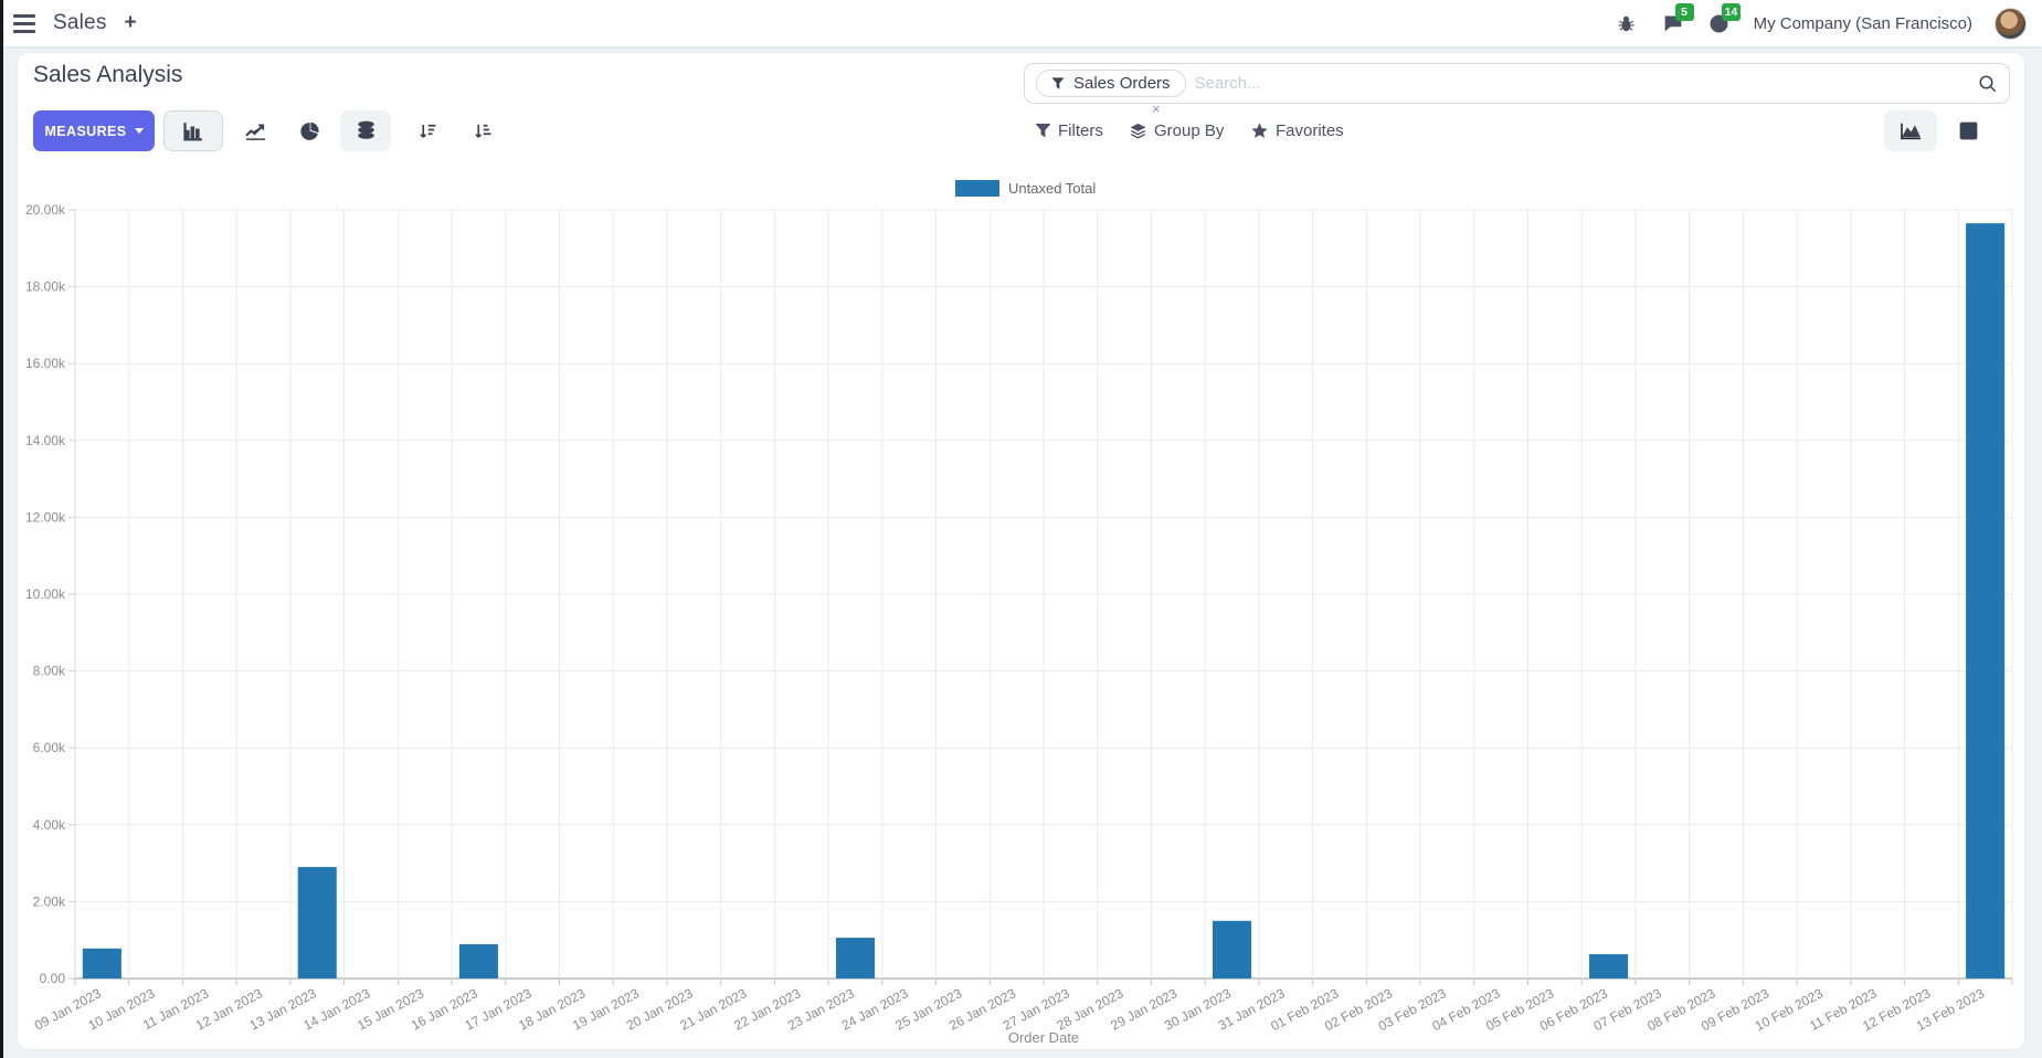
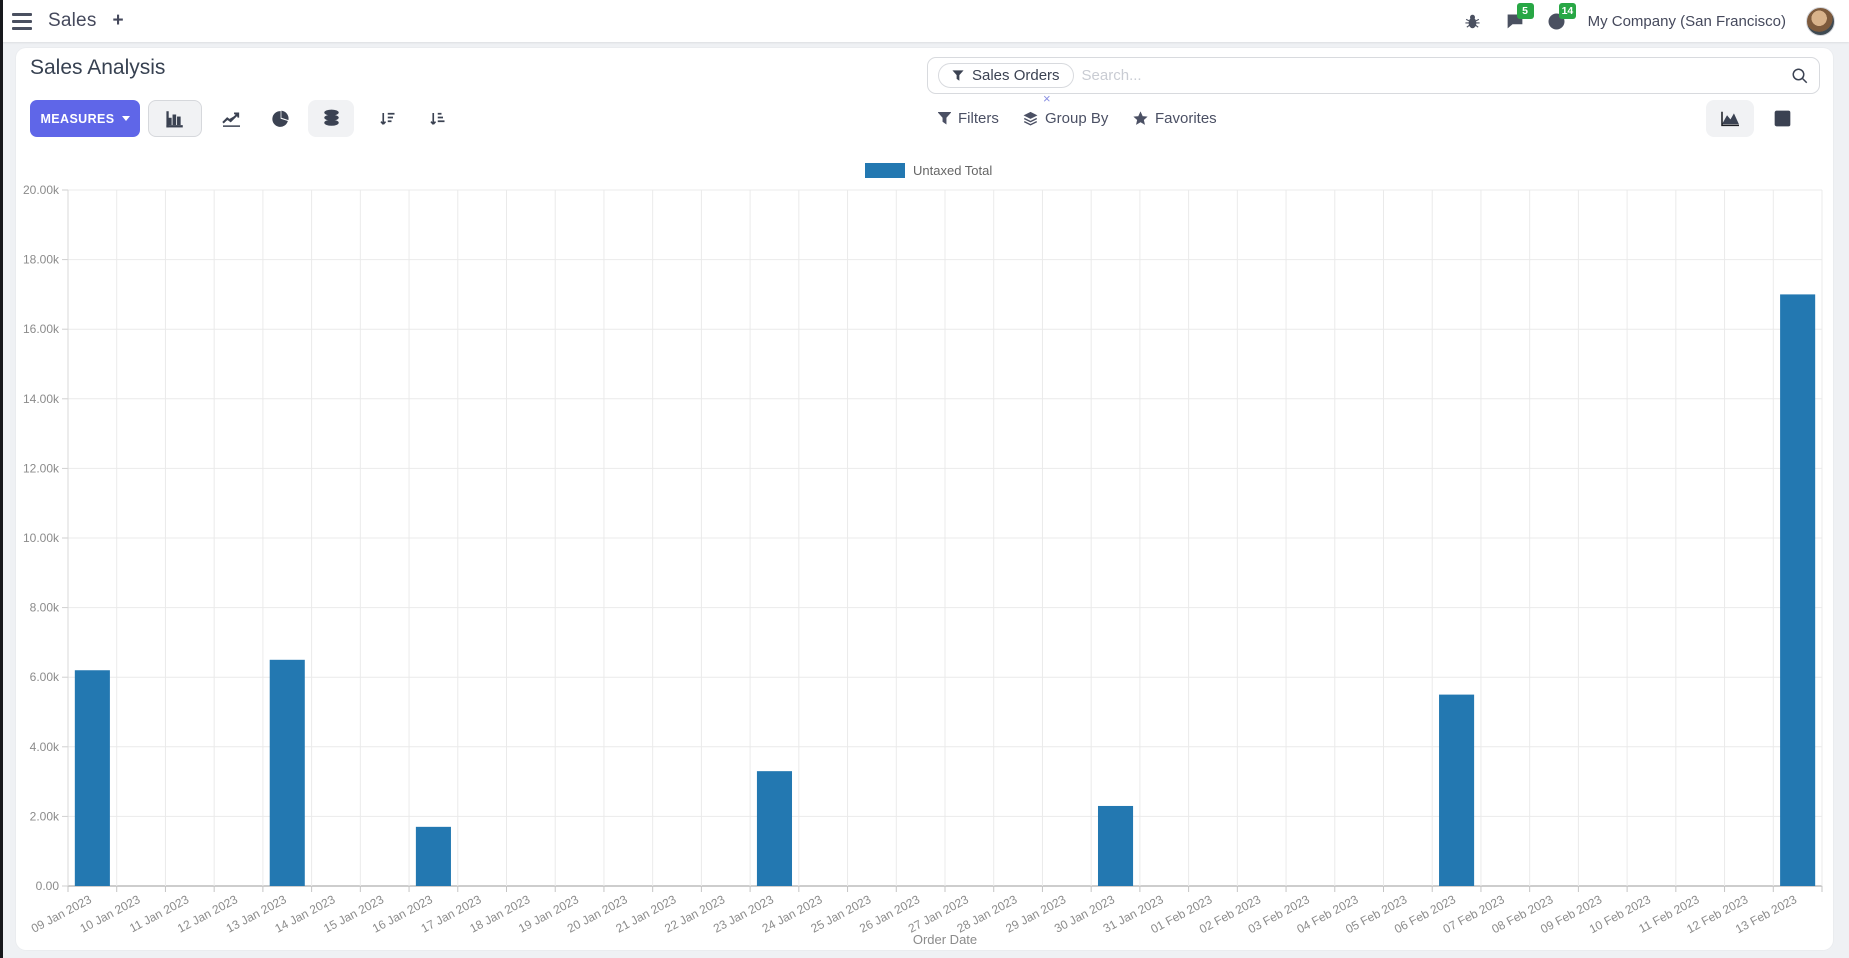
09 Jan 2023: 0.8k -> 6.2k
13 Jan 2023: 2.9k -> 6.5k
16 Jan 2023: 0.9k -> 1.7k
23 Jan 2023: 1.1k -> 3.3k
30 Jan 2023: 1.5k -> 2.3k
06 Feb 2023: 0.6k -> 5.5k
13 Feb 2023: 19.6k -> 17.0k
